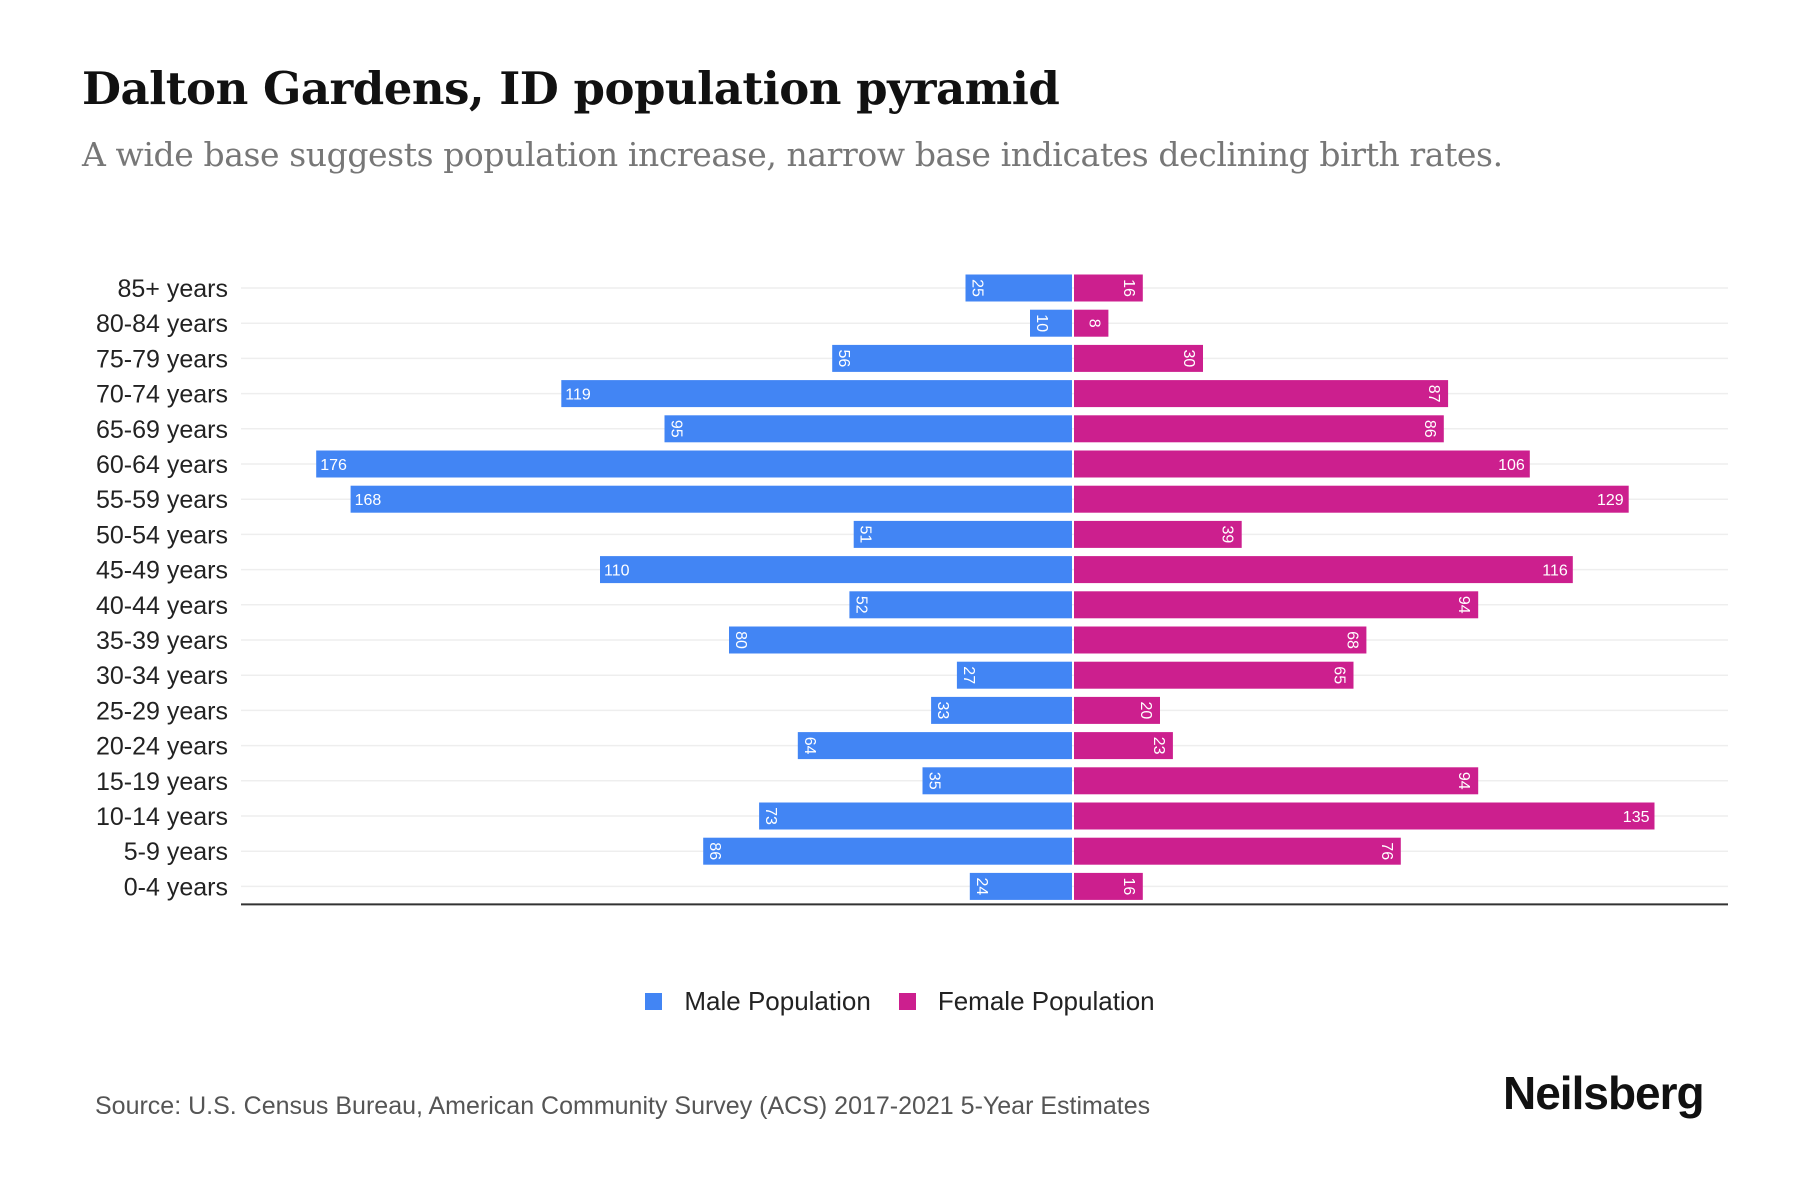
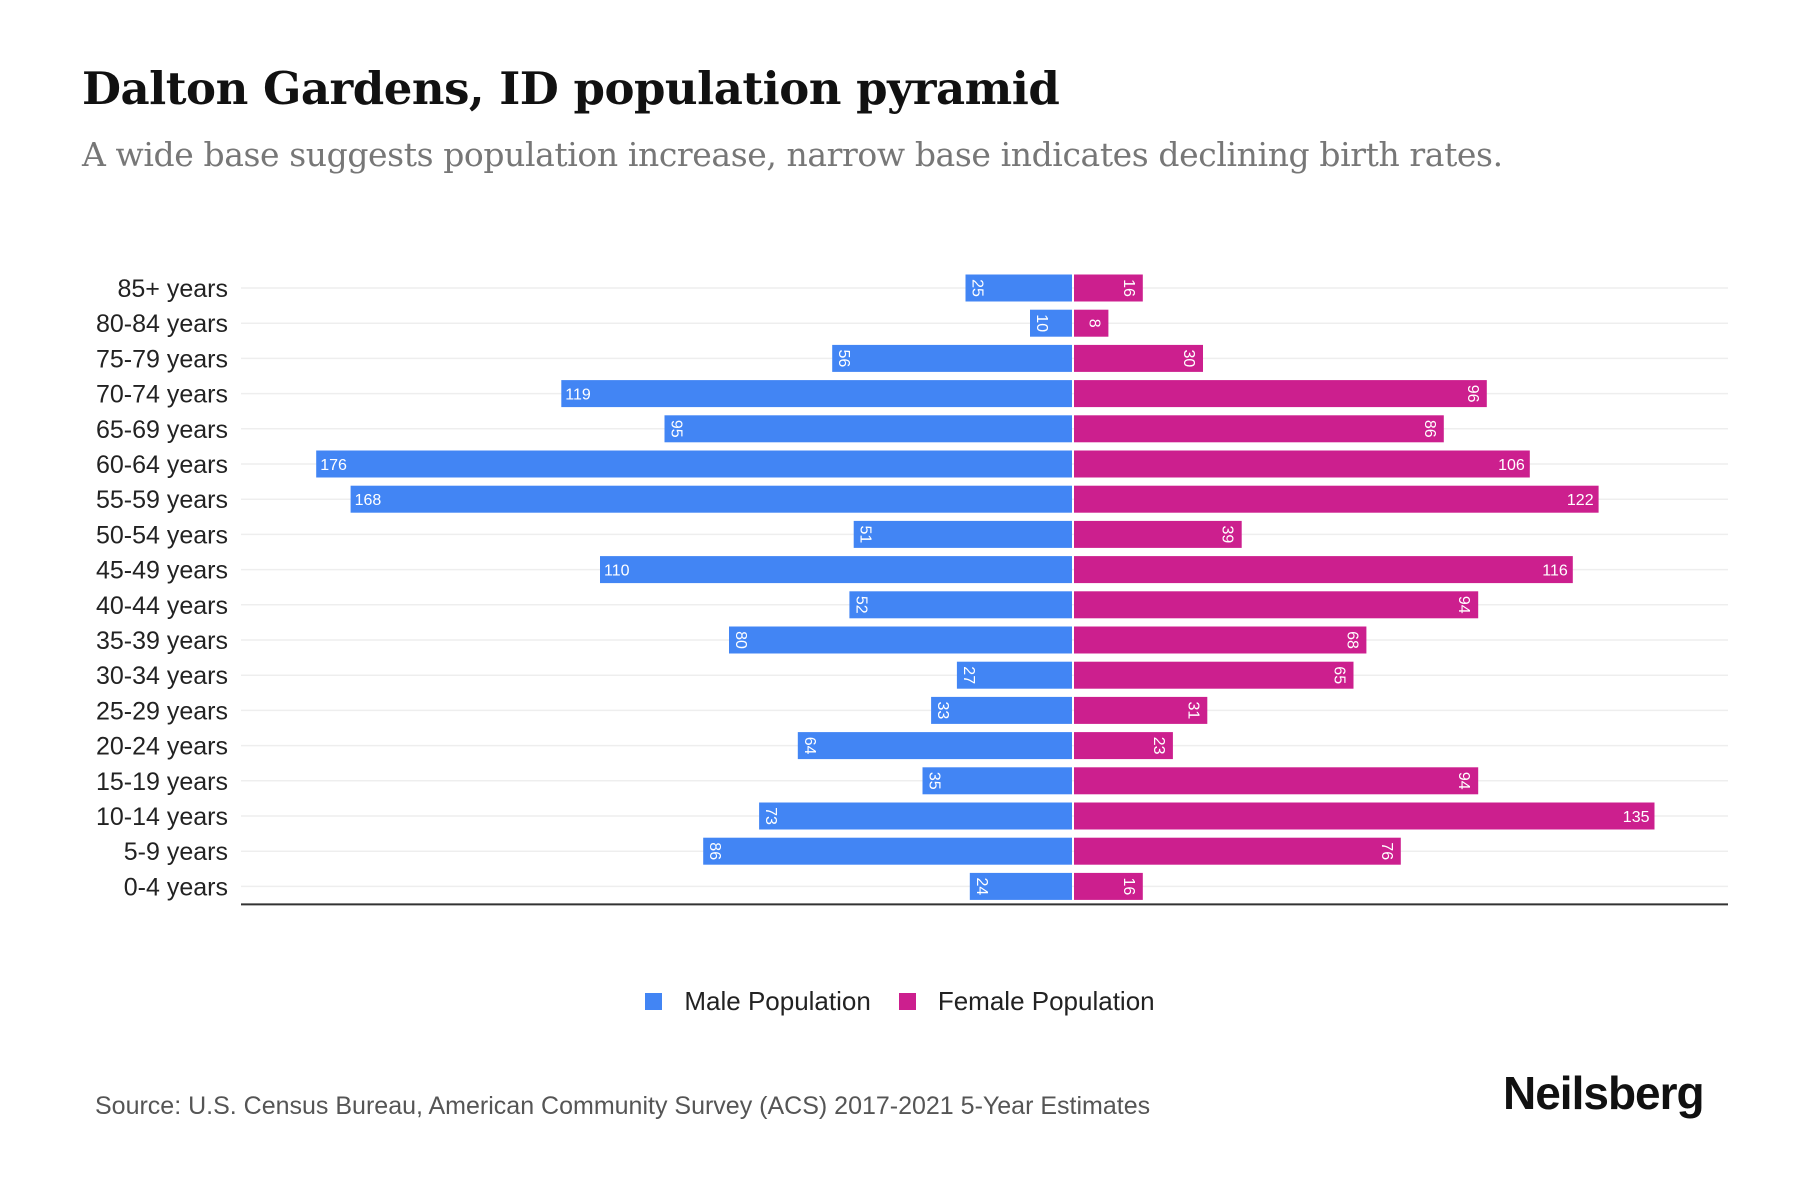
Female Population/70-74 years: 87 -> 96
Female Population/55-59 years: 129 -> 122
Female Population/25-29 years: 20 -> 31
